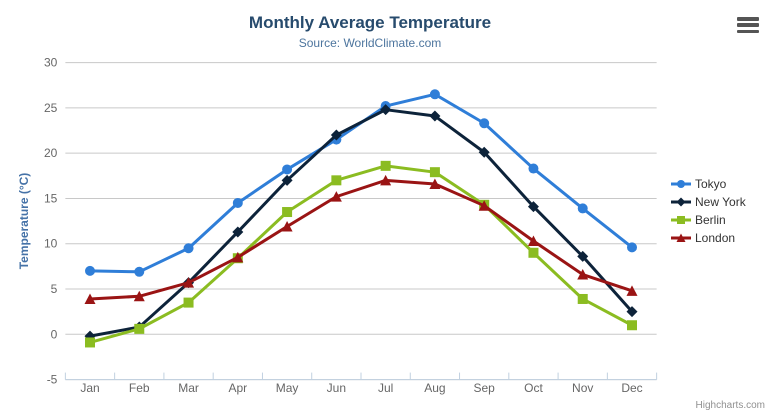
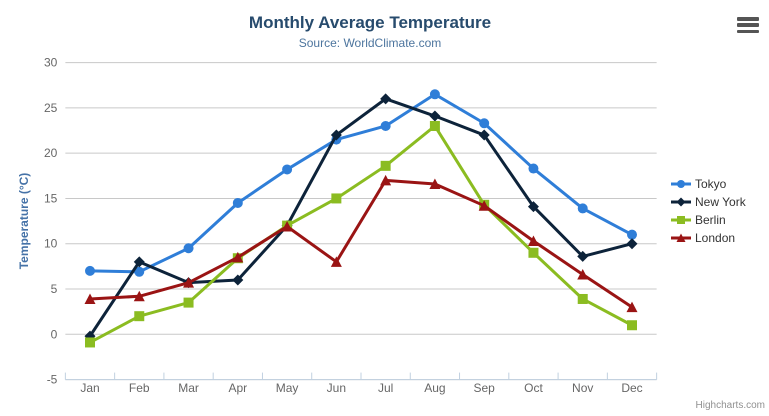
New York/Feb: 1 -> 8
Berlin/Feb: 1 -> 2
New York/Apr: 11 -> 6
New York/May: 17 -> 12
Berlin/May: 14 -> 12
Berlin/Jun: 17 -> 15
London/Jun: 15 -> 8
Tokyo/Jul: 25 -> 23
New York/Jul: 25 -> 26
Berlin/Aug: 18 -> 23
New York/Sep: 20 -> 22
Tokyo/Dec: 10 -> 11
New York/Dec: 2 -> 10
London/Dec: 5 -> 3
